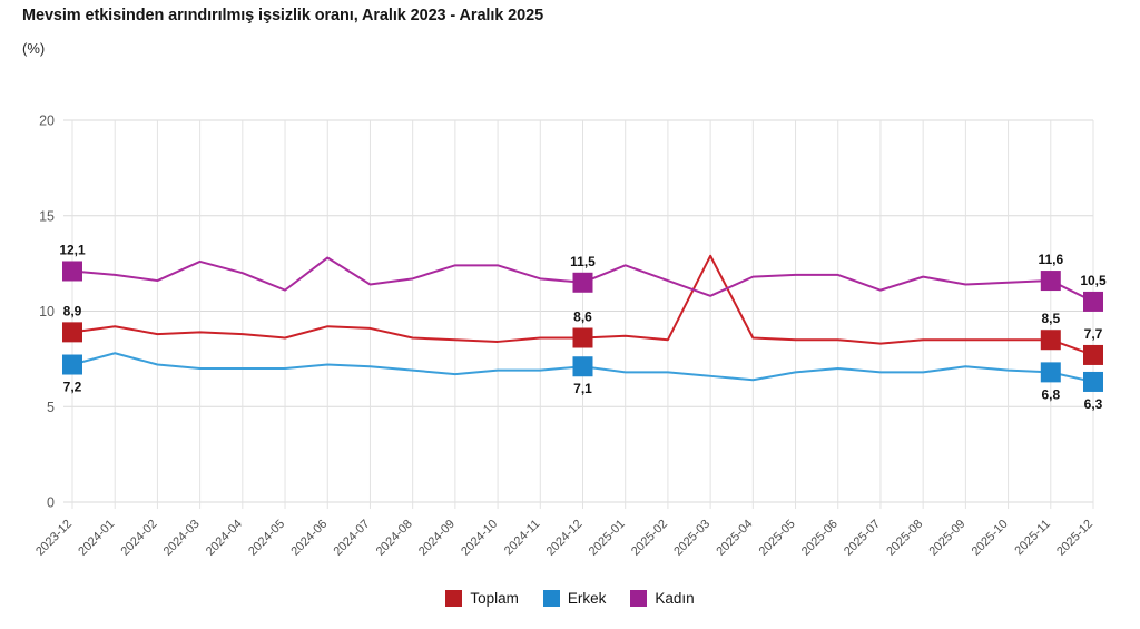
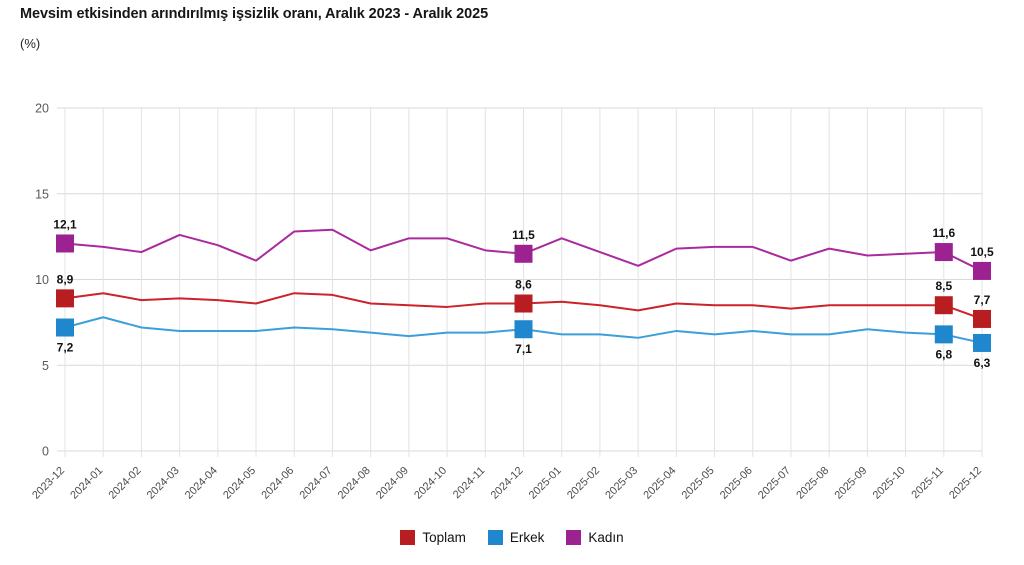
Kadın/2024-07: 11.4 -> 12.9
Toplam/2025-03: 12.9 -> 8.2
Erkek/2025-04: 6.4 -> 7.0
